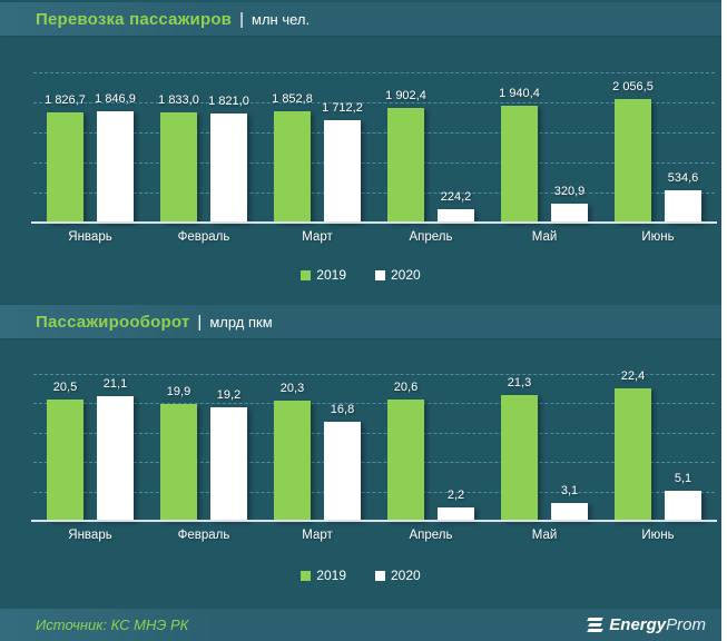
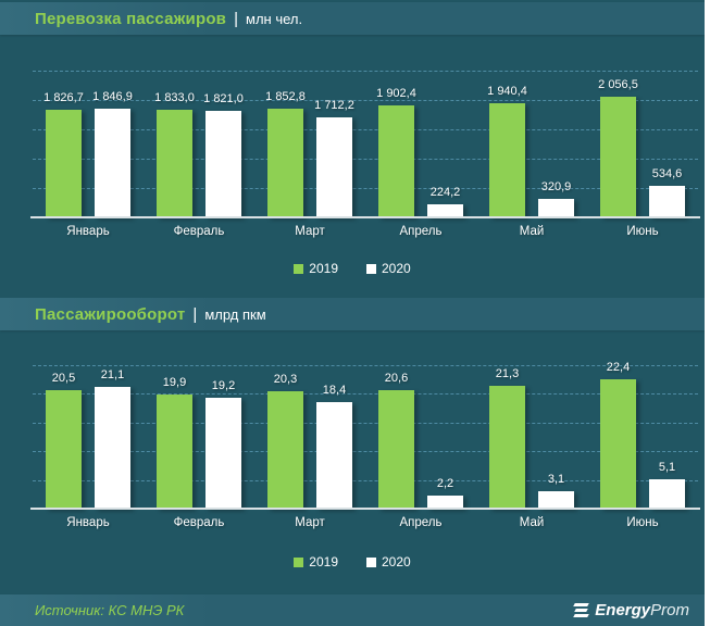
Пассажирооборот/2020/Март: 16,8 -> 18,4
